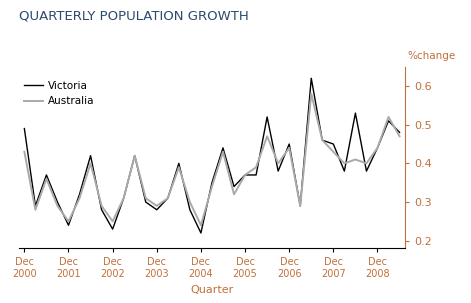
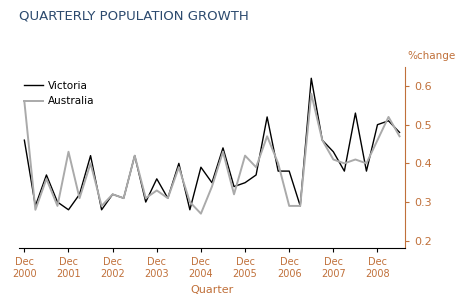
Victoria/Dec 2000: 0.49 -> 0.46
Australia/Dec 2000: 0.43 -> 0.56
Victoria/Dec 2001: 0.24 -> 0.28
Australia/Dec 2001: 0.25 -> 0.43
Victoria/Dec 2002: 0.23 -> 0.32
Australia/Dec 2002: 0.25 -> 0.32
Victoria/Dec 2003: 0.28 -> 0.36
Australia/Dec 2003: 0.29 -> 0.33
Victoria/Dec 2004: 0.22 -> 0.39
Australia/Dec 2004: 0.24 -> 0.27
Victoria/Dec 2005: 0.37 -> 0.35
Australia/Dec 2005: 0.37 -> 0.42
Victoria/Dec 2006: 0.45 -> 0.38
Australia/Dec 2006: 0.44 -> 0.29
Victoria/Dec 2007: 0.45 -> 0.43
Australia/Dec 2007: 0.43 -> 0.41
Victoria/Dec 2008: 0.44 -> 0.50
Australia/Dec 2008: 0.44 -> 0.46
